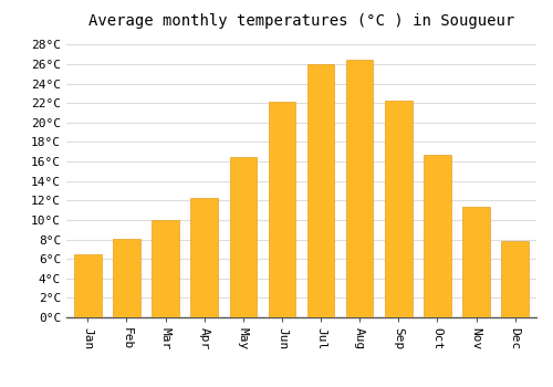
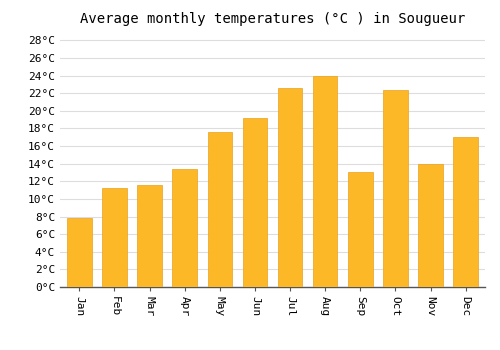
Jan: 6.5°C -> 7.8°C
Feb: 8.1°C -> 11.2°C
Mar: 10.0°C -> 11.6°C
Apr: 12.3°C -> 13.4°C
May: 16.5°C -> 17.6°C
Jun: 22.1°C -> 19.2°C
Jul: 26.0°C -> 22.6°C
Aug: 26.4°C -> 24.0°C
Sep: 22.3°C -> 13.0°C
Oct: 16.7°C -> 22.4°C
Nov: 11.4°C -> 14.0°C
Dec: 7.8°C -> 17.0°C
